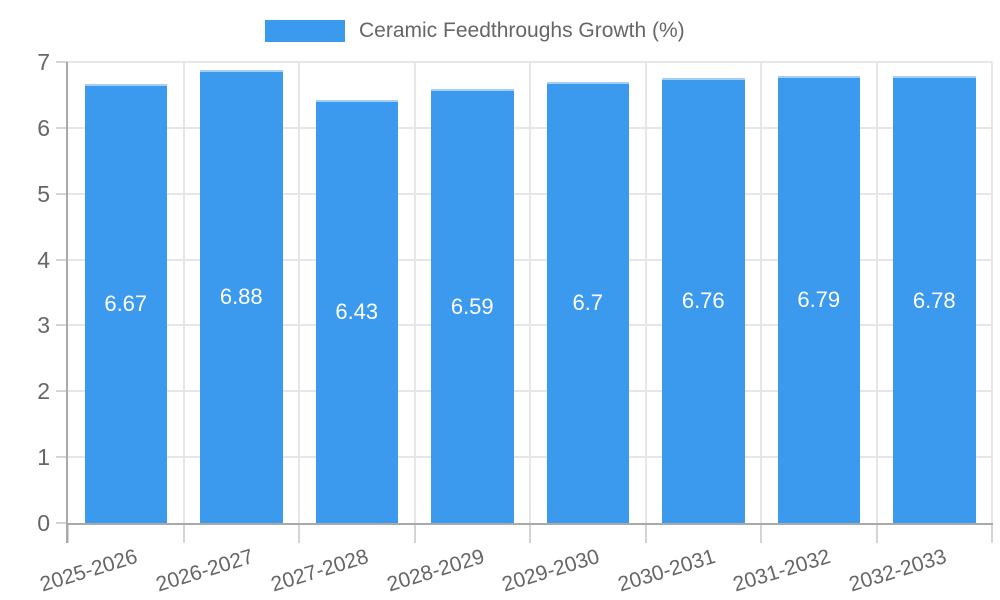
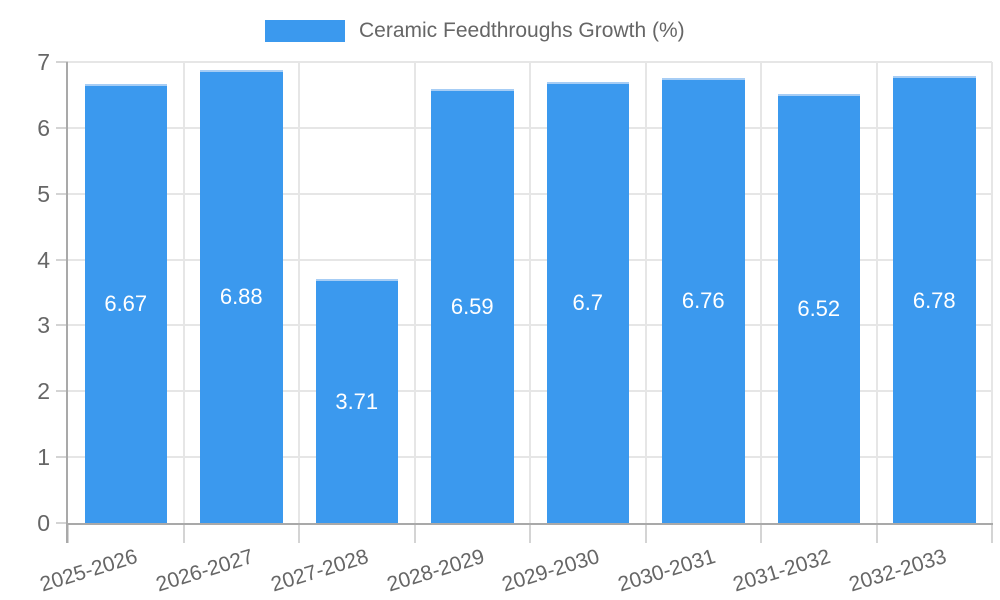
2027-2028: 6.43 -> 3.71
2031-2032: 6.79 -> 6.52
